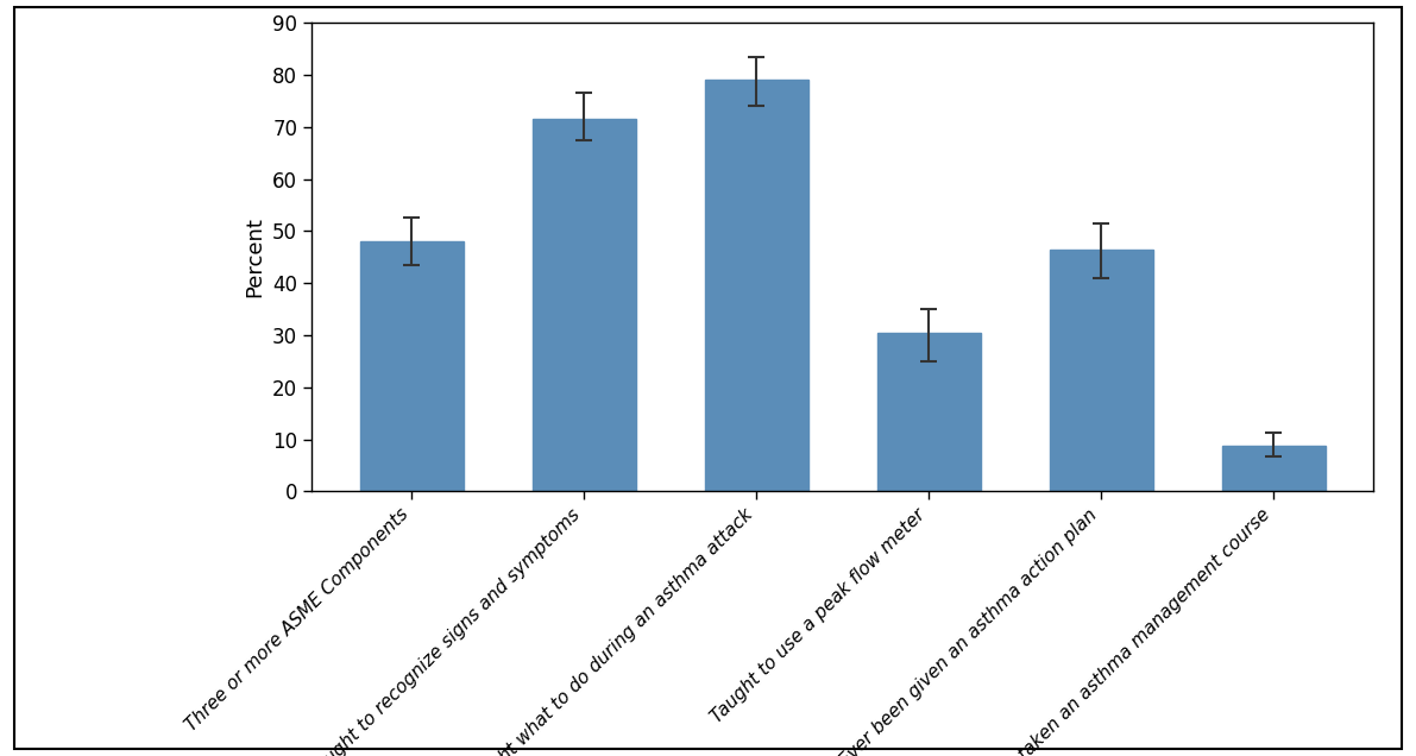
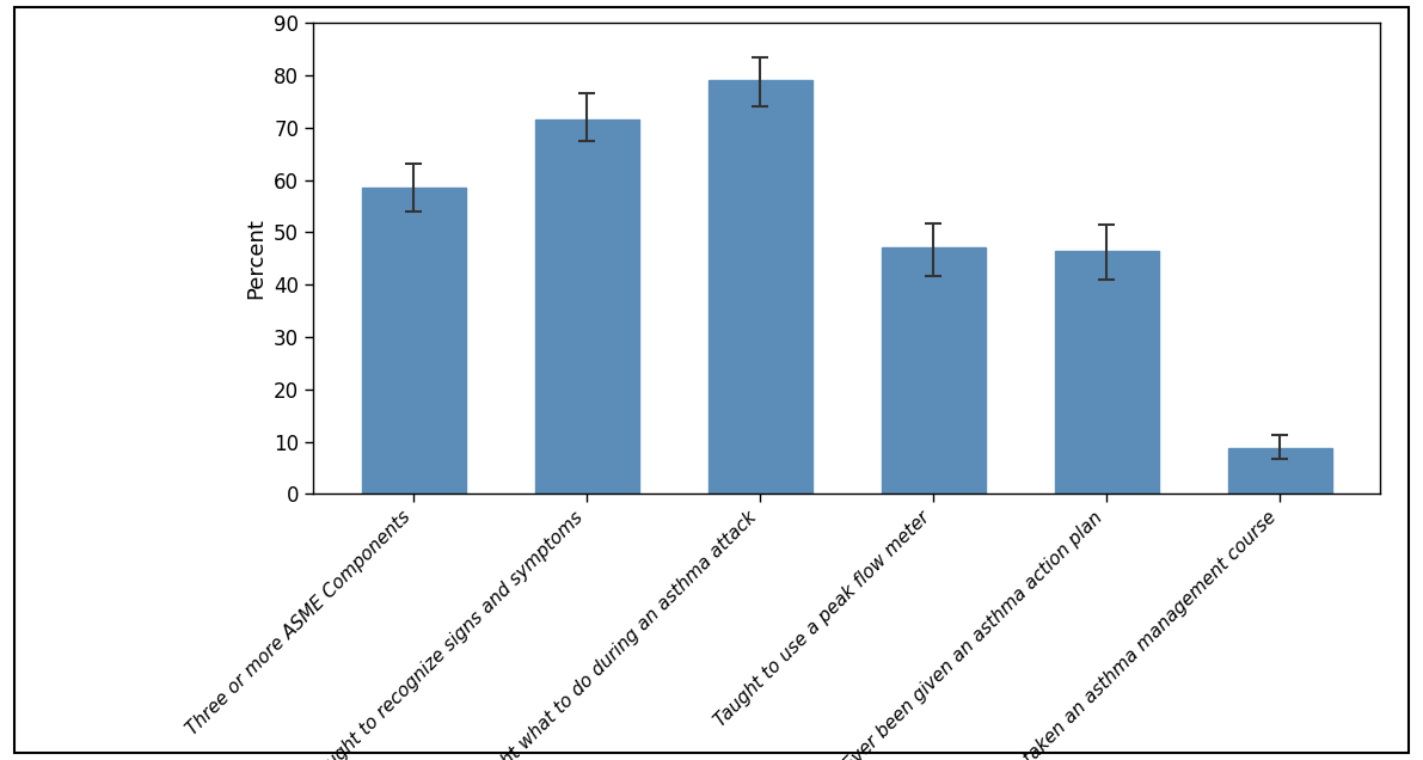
Three or more ASME Components: 48.0 -> 58.5
Taught to use a peak flow meter: 30.5 -> 47.2
